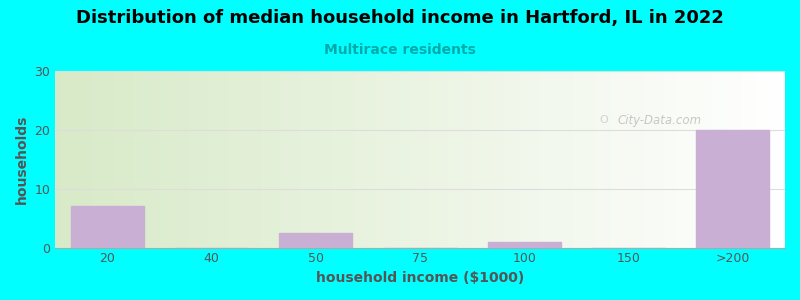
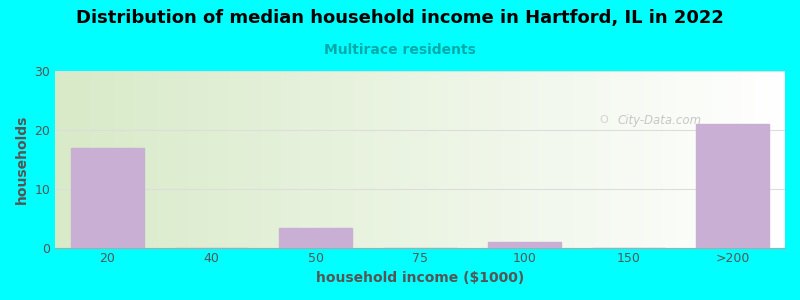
20: 7.0 -> 17.0
50: 2.5 -> 3.4
>200: 20.0 -> 21.0
